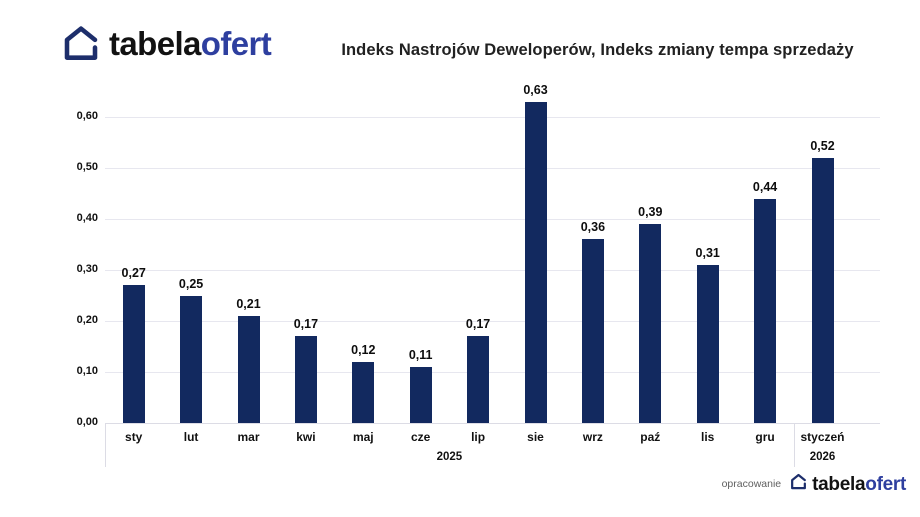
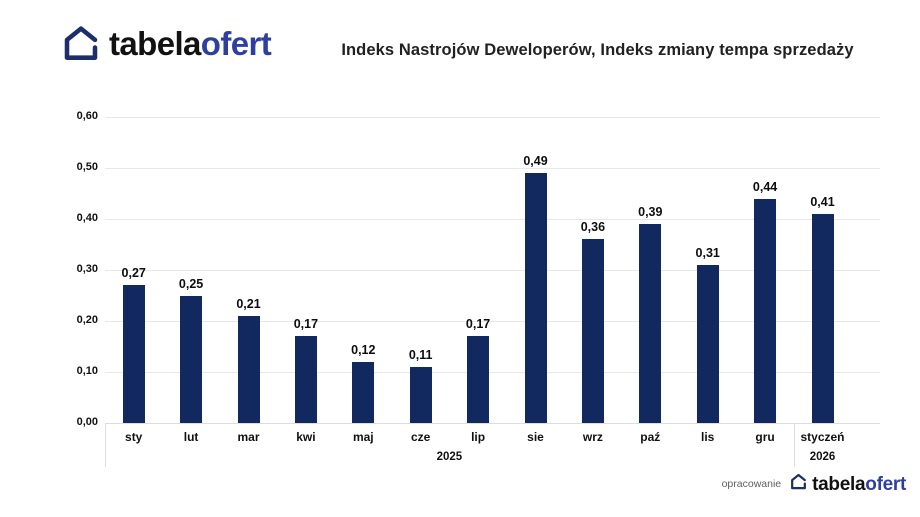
sie: 0,63 -> 0,49
styczeń: 0,52 -> 0,41
